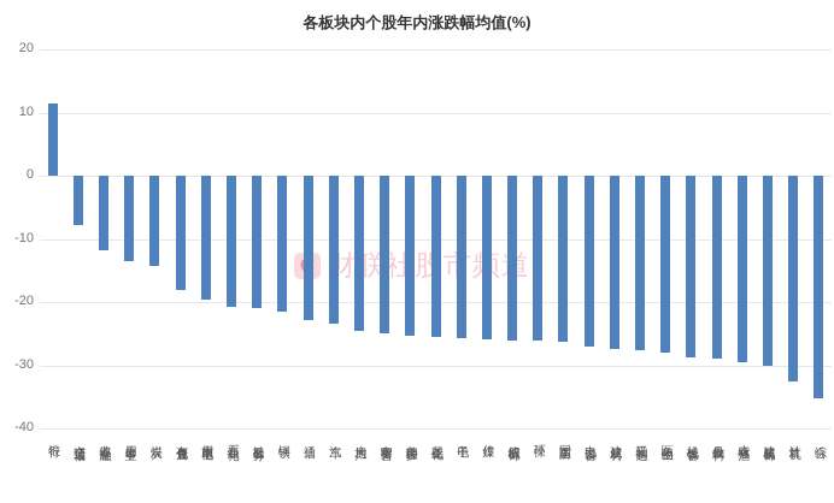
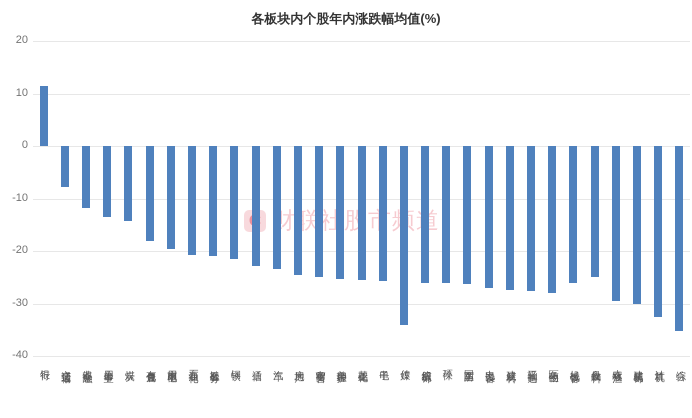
传媒: -26 -> -34
机械设备: -29 -> -26
食品饮料: -29 -> -25
